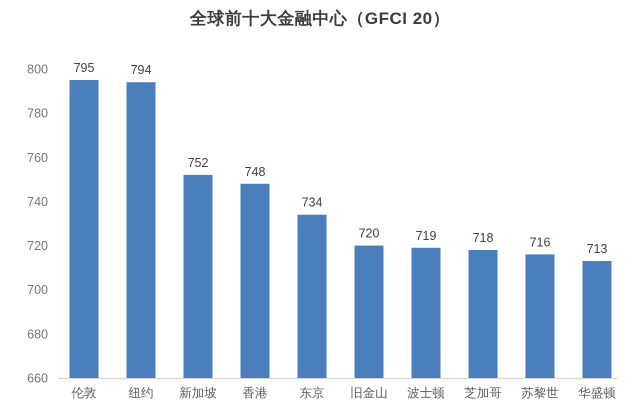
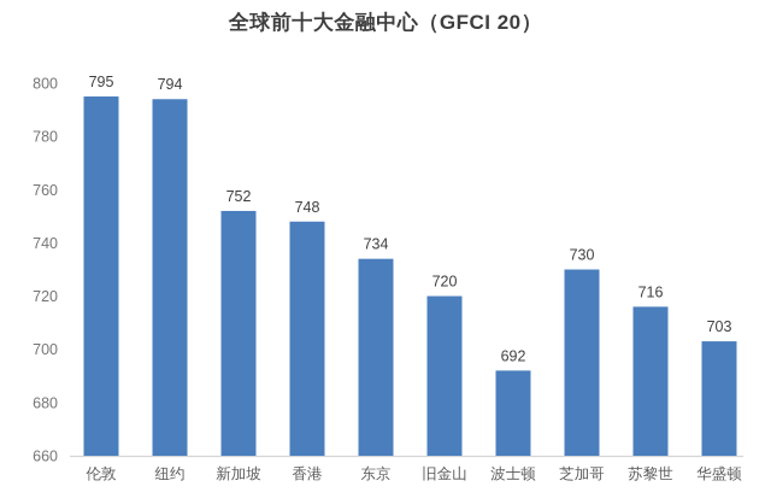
波士顿: 719 -> 692
芝加哥: 718 -> 730
华盛顿: 713 -> 703
